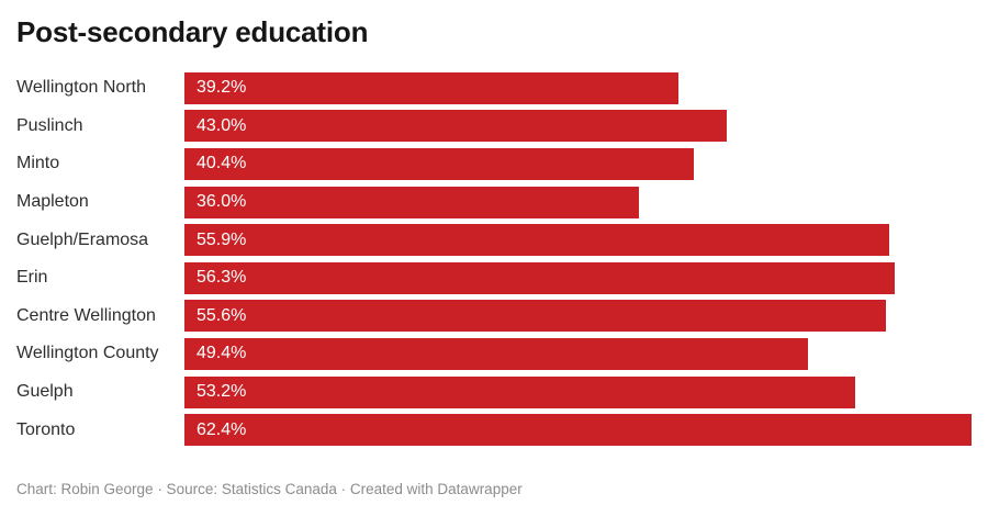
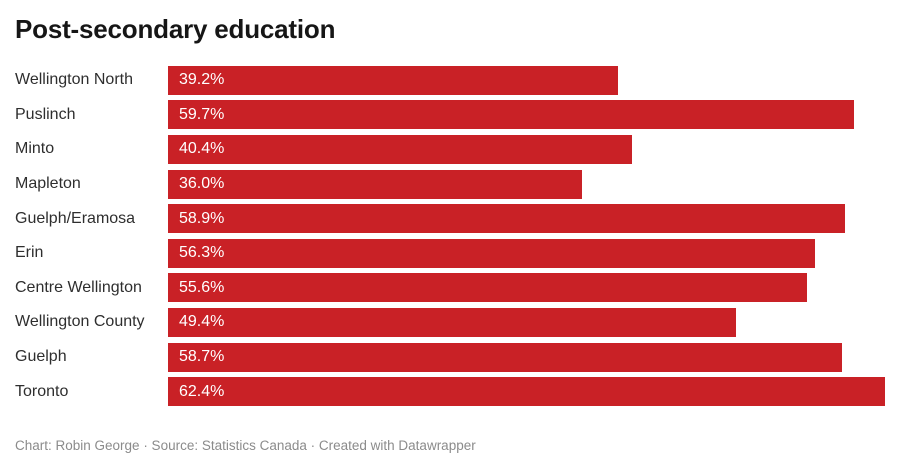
Puslinch: 43.0% -> 59.7%
Guelph/Eramosa: 55.9% -> 58.9%
Guelph: 53.2% -> 58.7%
